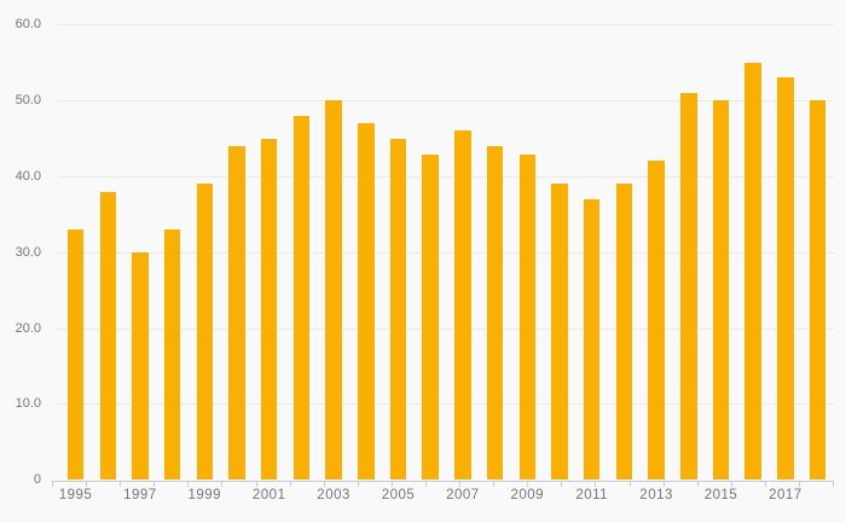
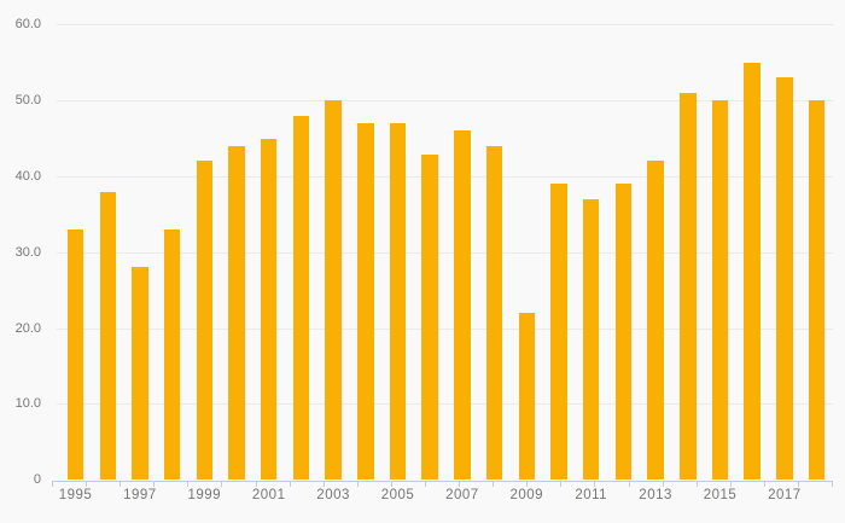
1997: 30 -> 28
1999: 39 -> 42
2005: 45 -> 47
2009: 43 -> 22
